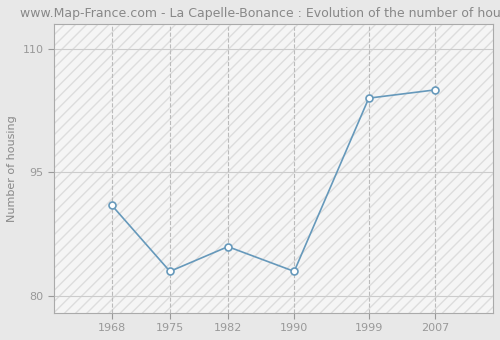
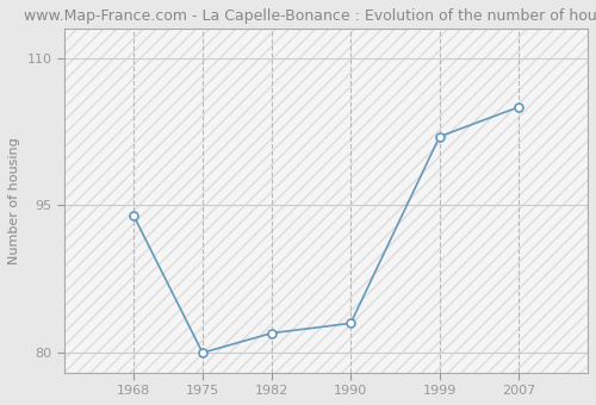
1968: 91 -> 94
1975: 83 -> 80
1982: 86 -> 82
1999: 104 -> 102
